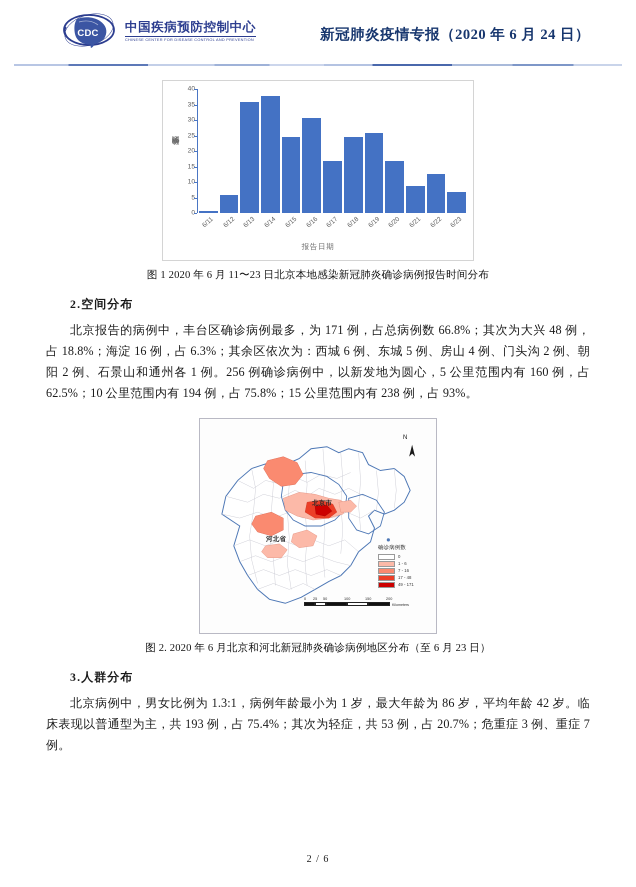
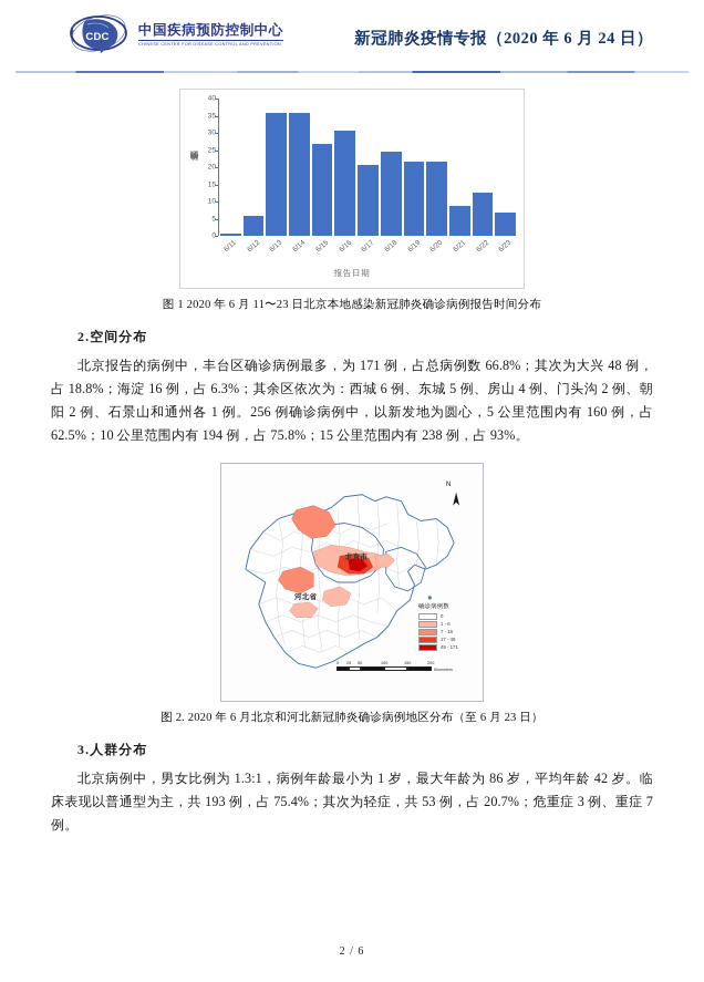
6/14: 38 -> 36
6/15: 25 -> 27
6/17: 17 -> 21
6/19: 26 -> 22
6/20: 17 -> 22
